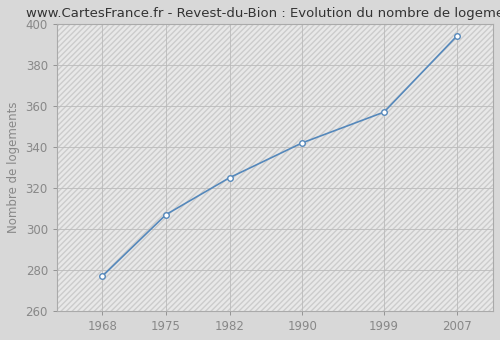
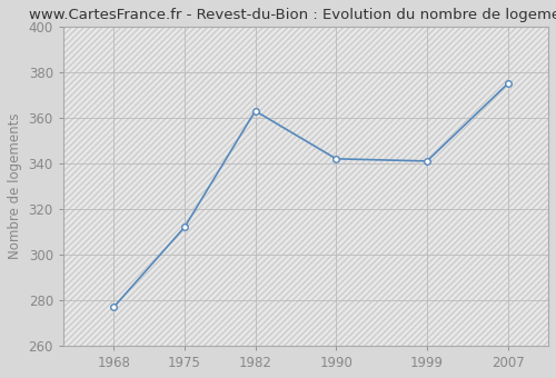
1975: 307 -> 312
1982: 325 -> 363
1999: 357 -> 341
2007: 394 -> 375
